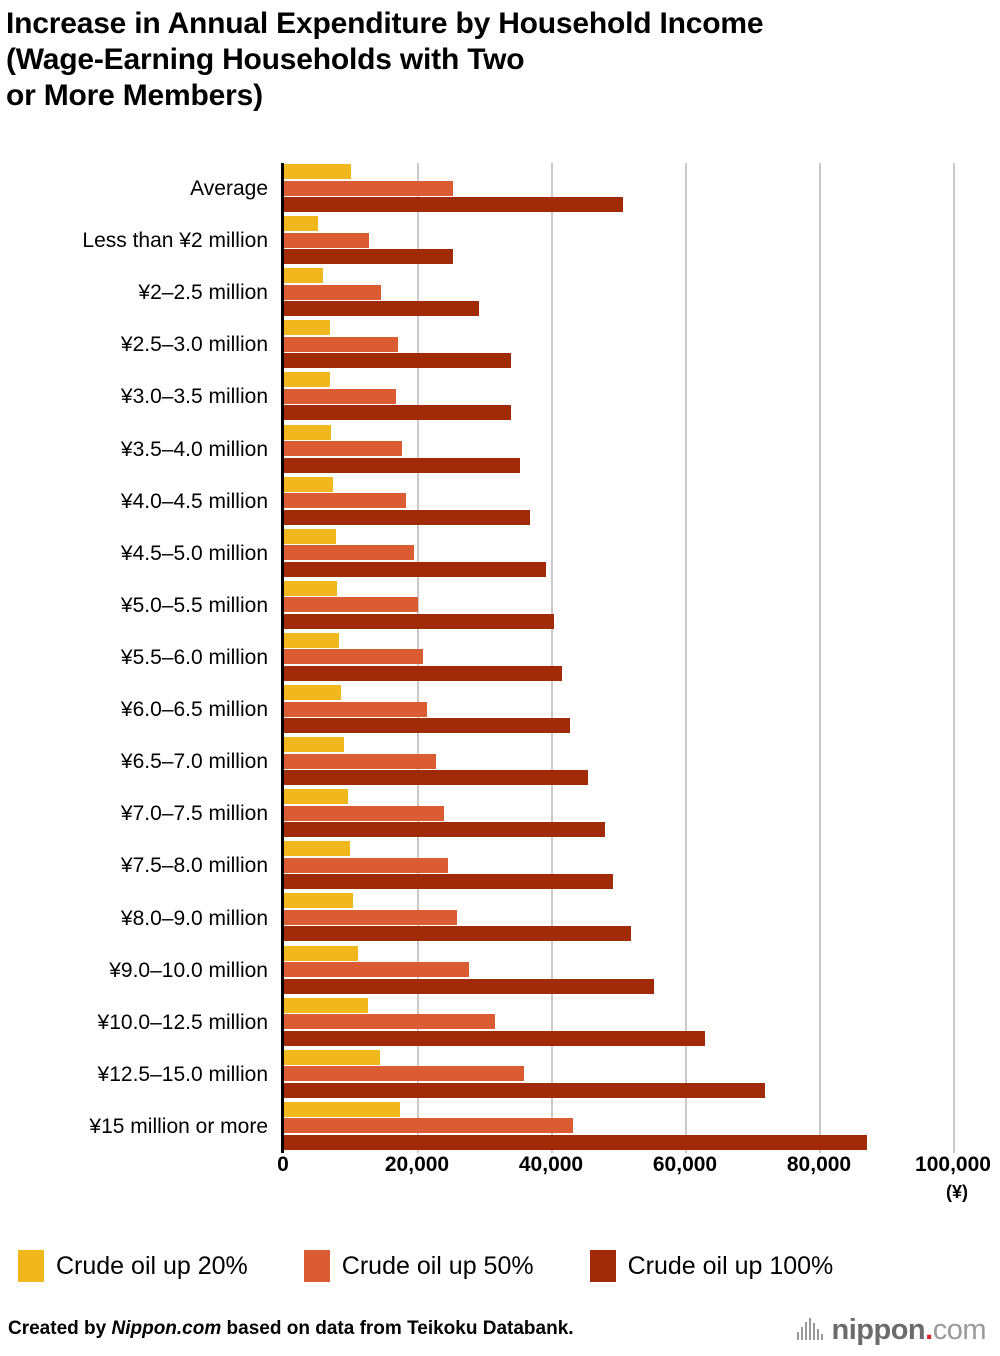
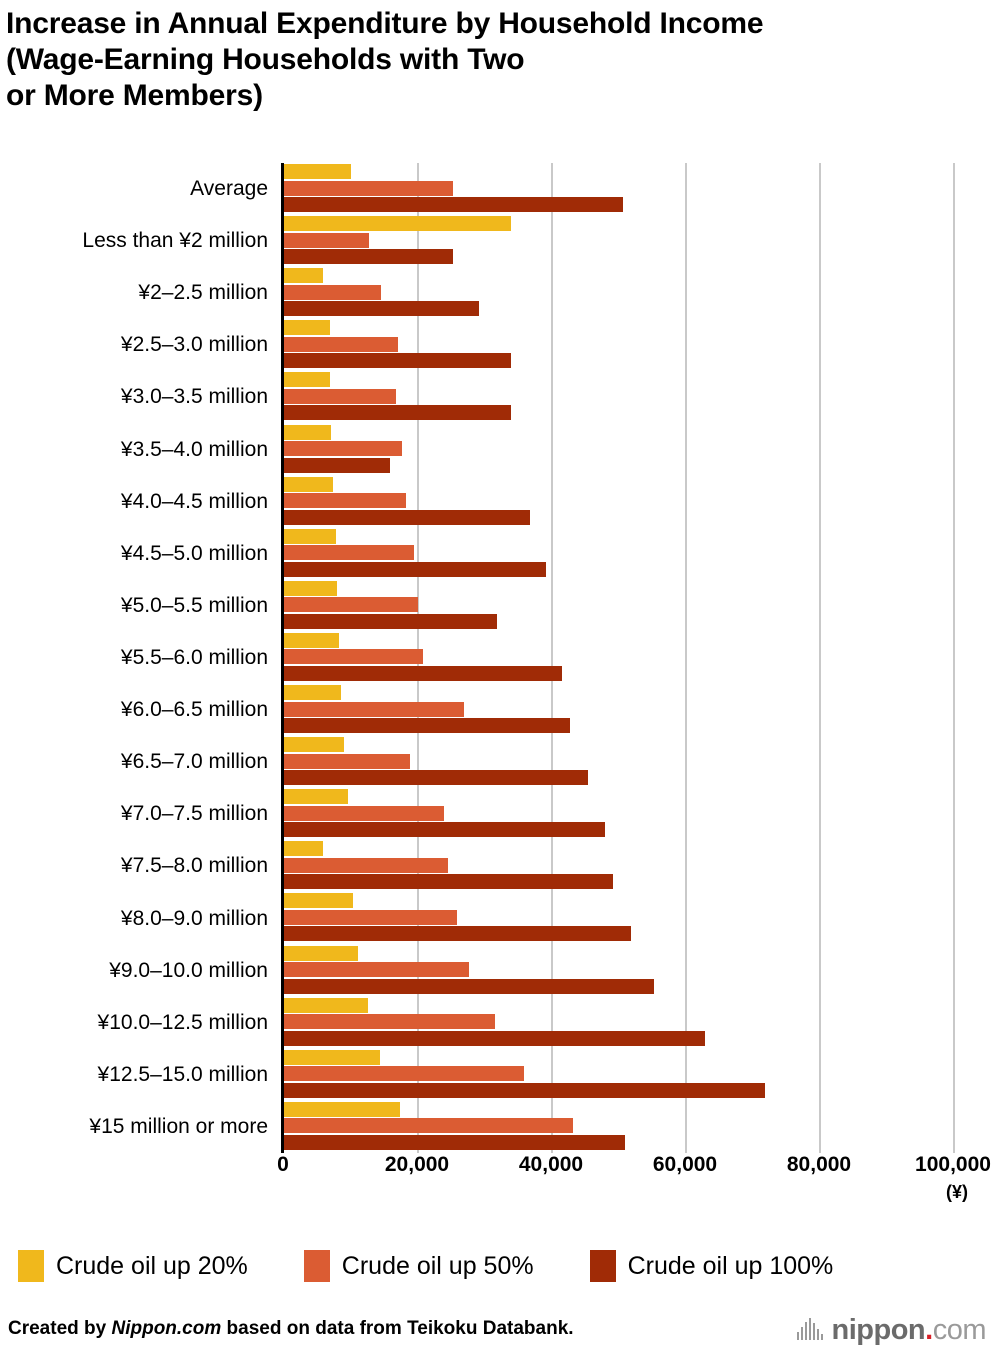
Crude oil up 20%/Less than ¥2 million: 5000 -> 34000
Crude oil up 100%/¥3.5–4.0 million: 35000 -> 16000
Crude oil up 100%/¥5.0–5.5 million: 40000 -> 32000
Crude oil up 50%/¥6.0–6.5 million: 22000 -> 27000
Crude oil up 50%/¥6.5–7.0 million: 23000 -> 19000
Crude oil up 20%/¥7.5–8.0 million: 10000 -> 6000
Crude oil up 100%/¥15 million or more: 87000 -> 51000
